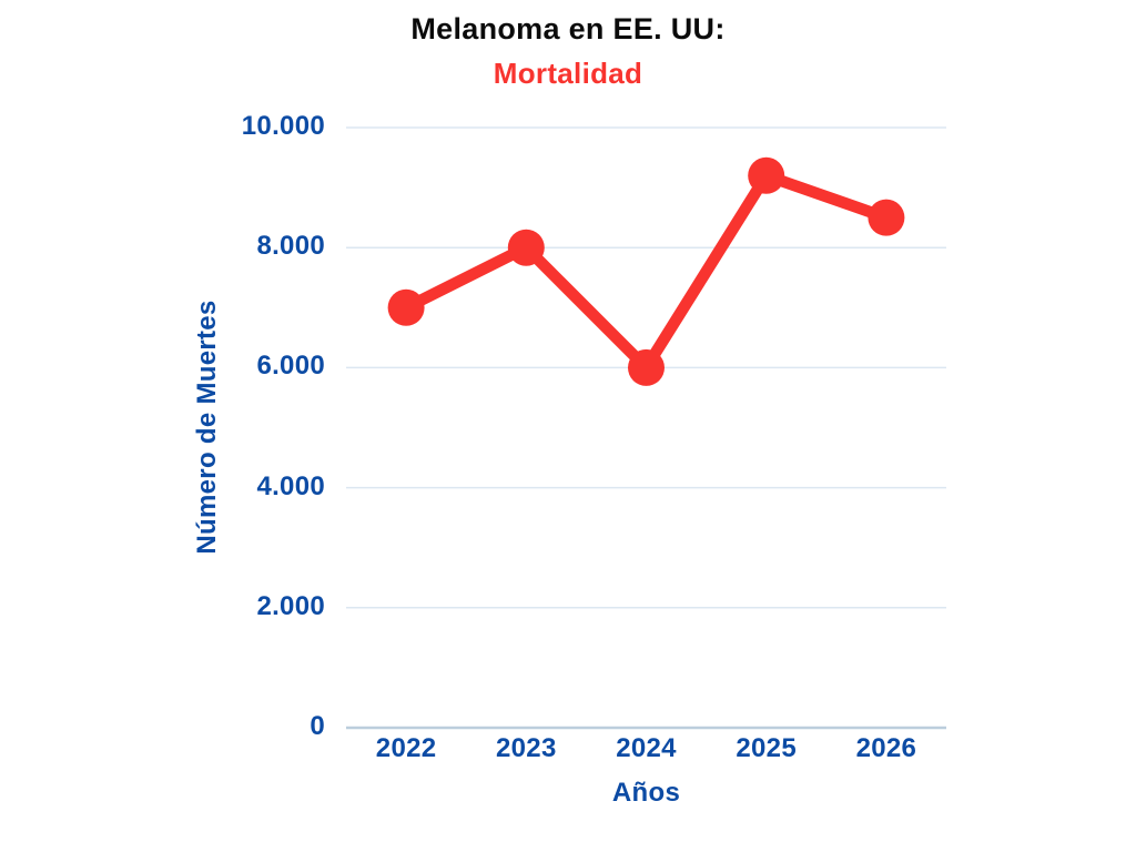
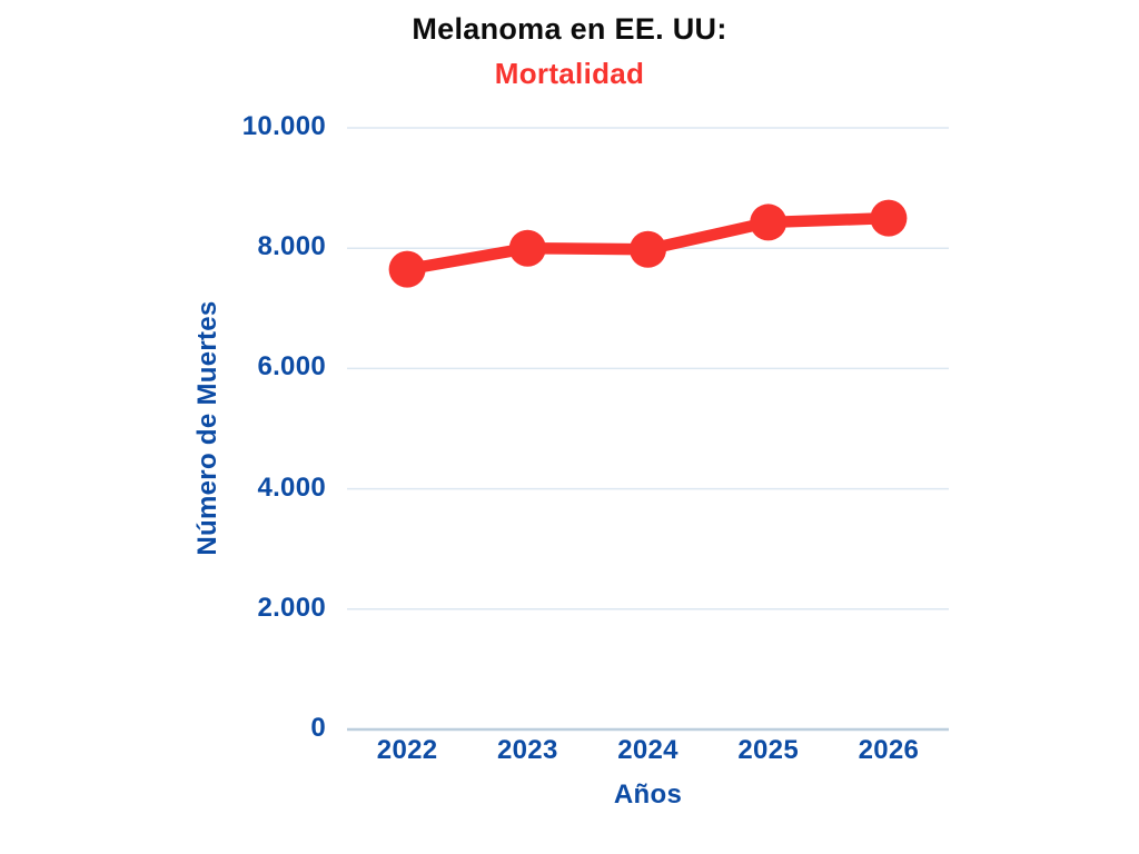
2022: 7000 -> 7600
2024: 6000 -> 8000
2025: 9200 -> 8400
